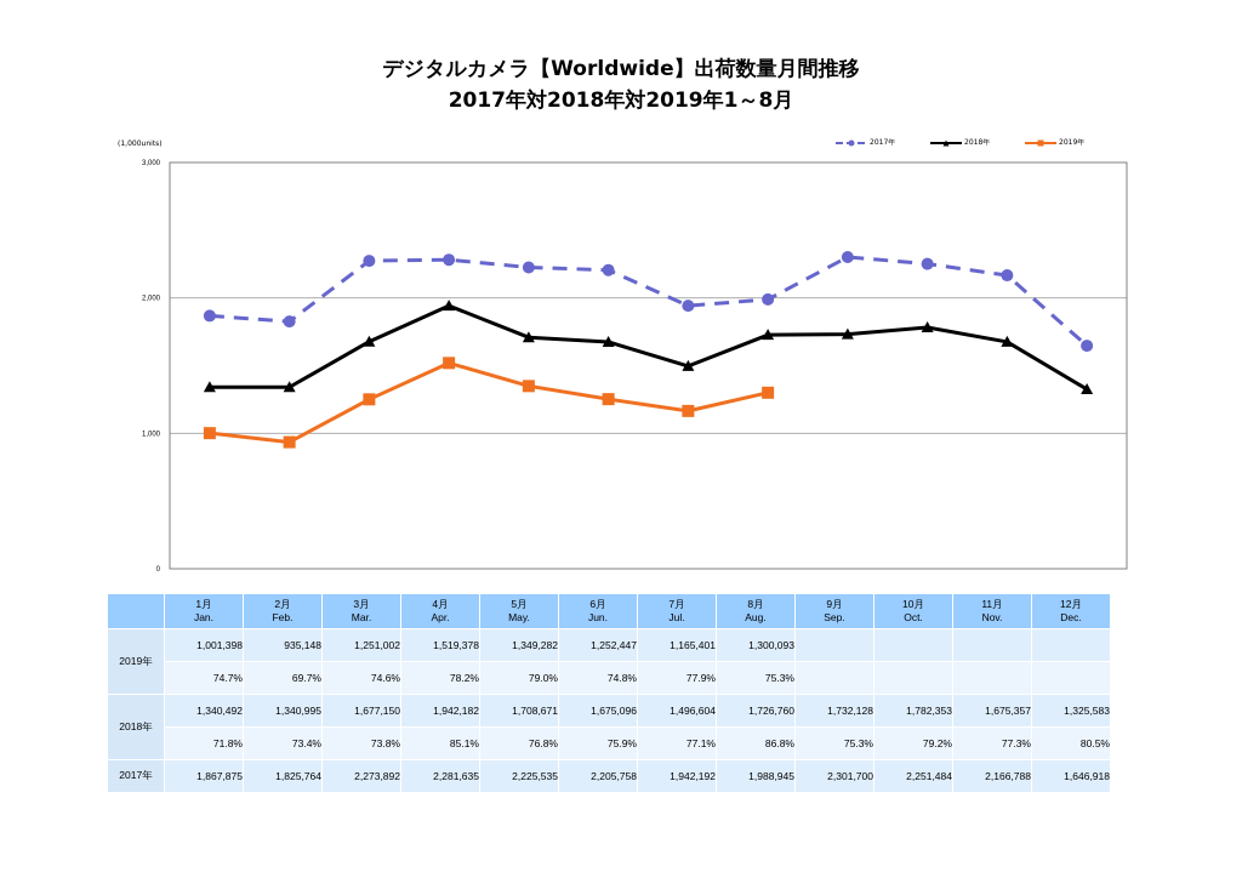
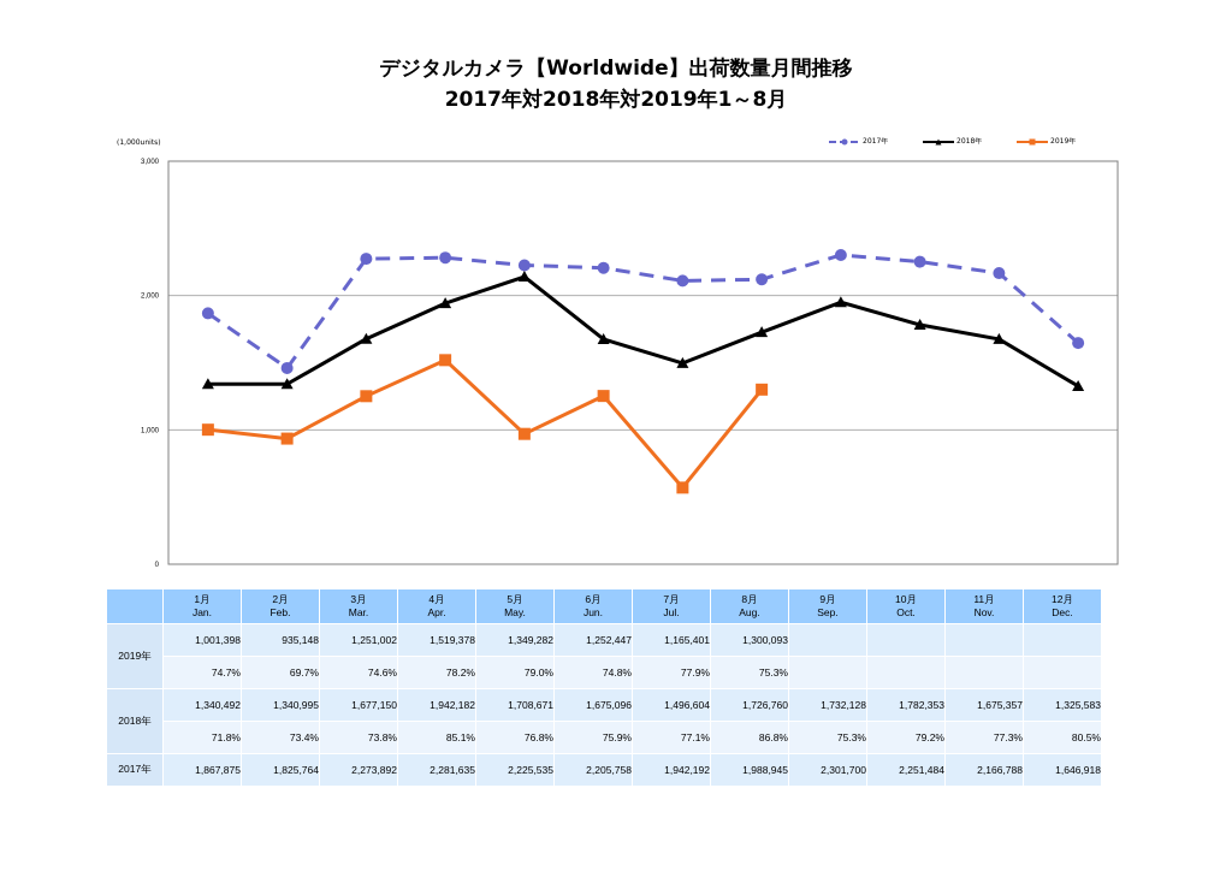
2017年/2月 Feb.: 1830 -> 1460
2018年/5月 May.: 1710 -> 2140
2019年/5月 May.: 1350 -> 970
2017年/7月 Jul.: 1940 -> 2110
2019年/7月 Jul.: 1170 -> 570
2017年/8月 Aug.: 1990 -> 2120
2018年/9月 Sep.: 1730 -> 1950
